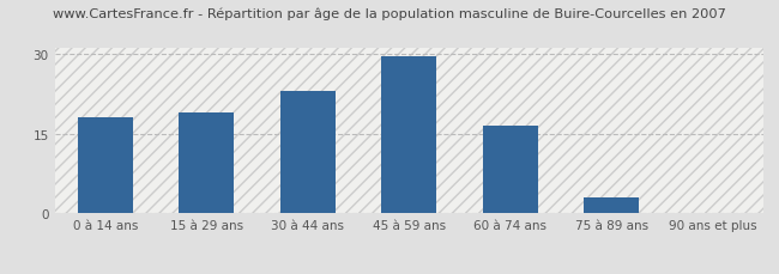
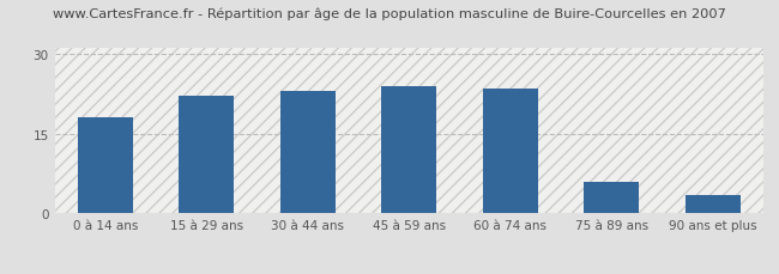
15 à 29 ans: 19.0 -> 22.0
45 à 59 ans: 29.5 -> 24.0
60 à 74 ans: 16.5 -> 23.5
75 à 89 ans: 3.0 -> 6.0
90 ans et plus: 0.2 -> 3.5
